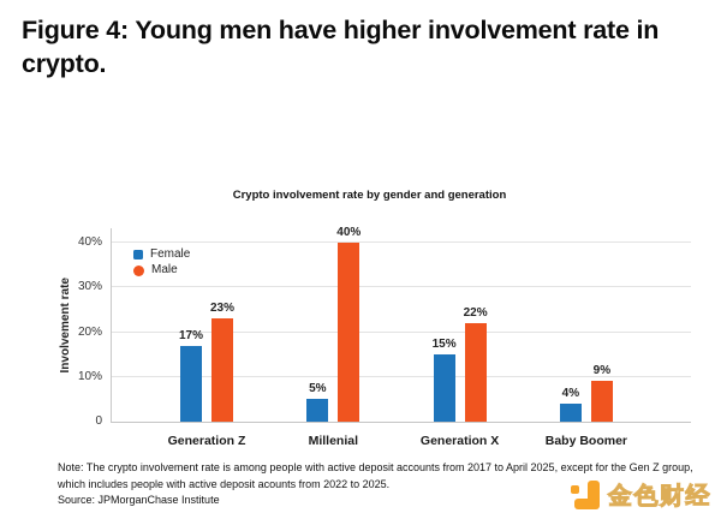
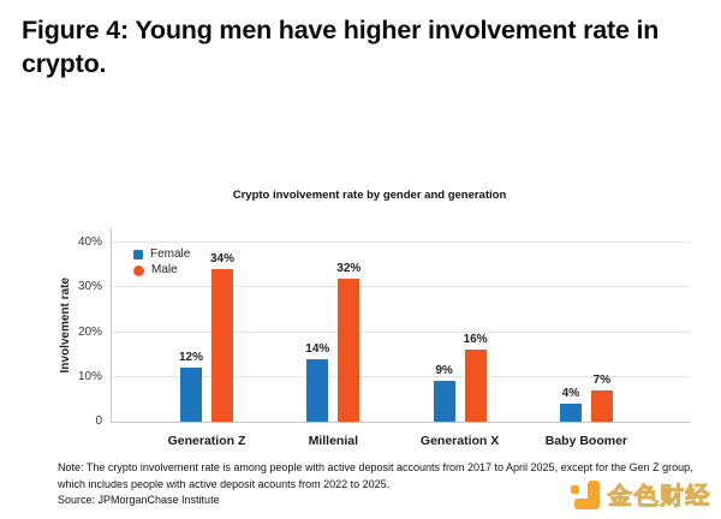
Female/Generation Z: 17% -> 12%
Male/Generation Z: 23% -> 34%
Female/Millenial: 5% -> 14%
Male/Millenial: 40% -> 32%
Female/Generation X: 15% -> 9%
Male/Generation X: 22% -> 16%
Male/Baby Boomer: 9% -> 7%
